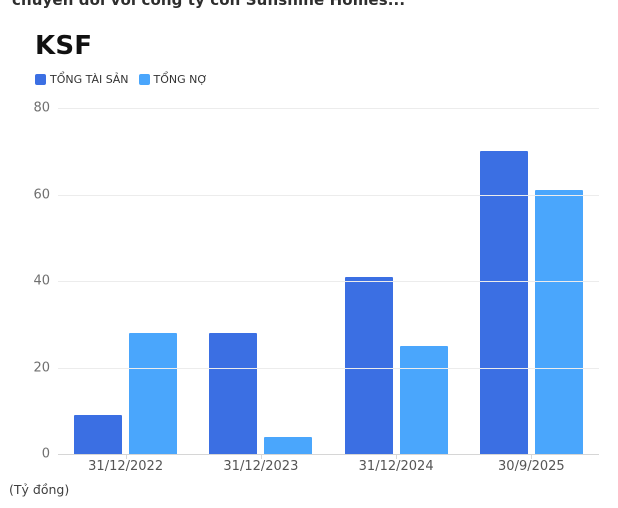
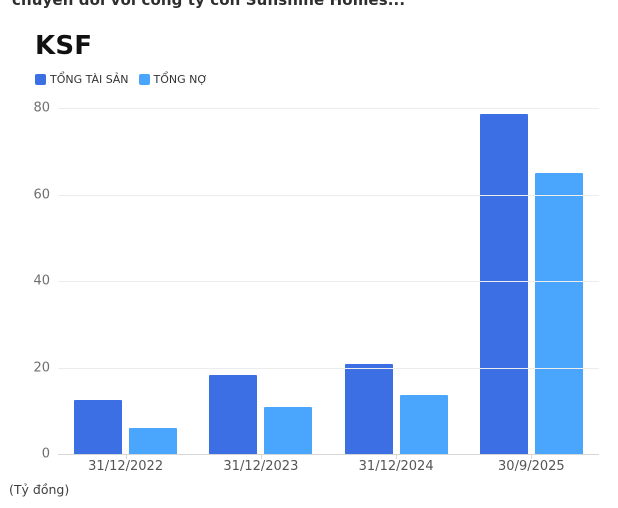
TỔNG TÀI SẢN/31/12/2022: 9 -> 13
TỔNG NỢ/31/12/2022: 28 -> 6
TỔNG TÀI SẢN/31/12/2023: 28 -> 18
TỔNG NỢ/31/12/2023: 4 -> 11
TỔNG TÀI SẢN/31/12/2024: 41 -> 21
TỔNG NỢ/31/12/2024: 25 -> 14
TỔNG TÀI SẢN/30/9/2025: 70 -> 79
TỔNG NỢ/30/9/2025: 61 -> 65
